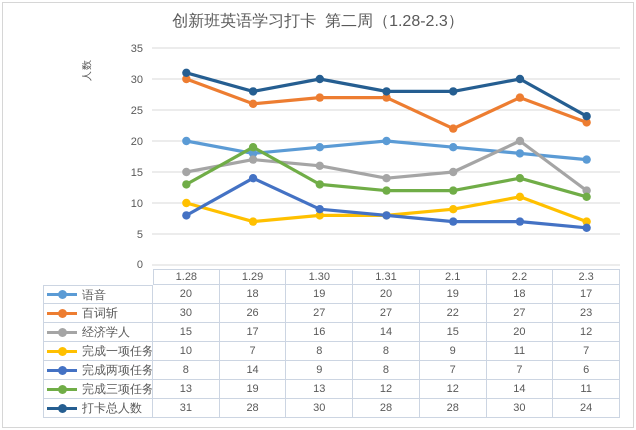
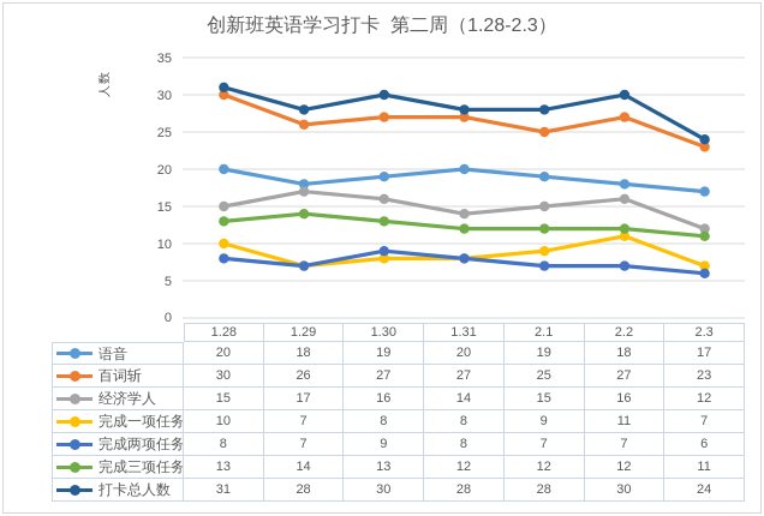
完成两项任务/1.29: 14 -> 7
完成三项任务/1.29: 19 -> 14
百词斩/2.1: 22 -> 25
经济学人/2.2: 20 -> 16
完成三项任务/2.2: 14 -> 12
